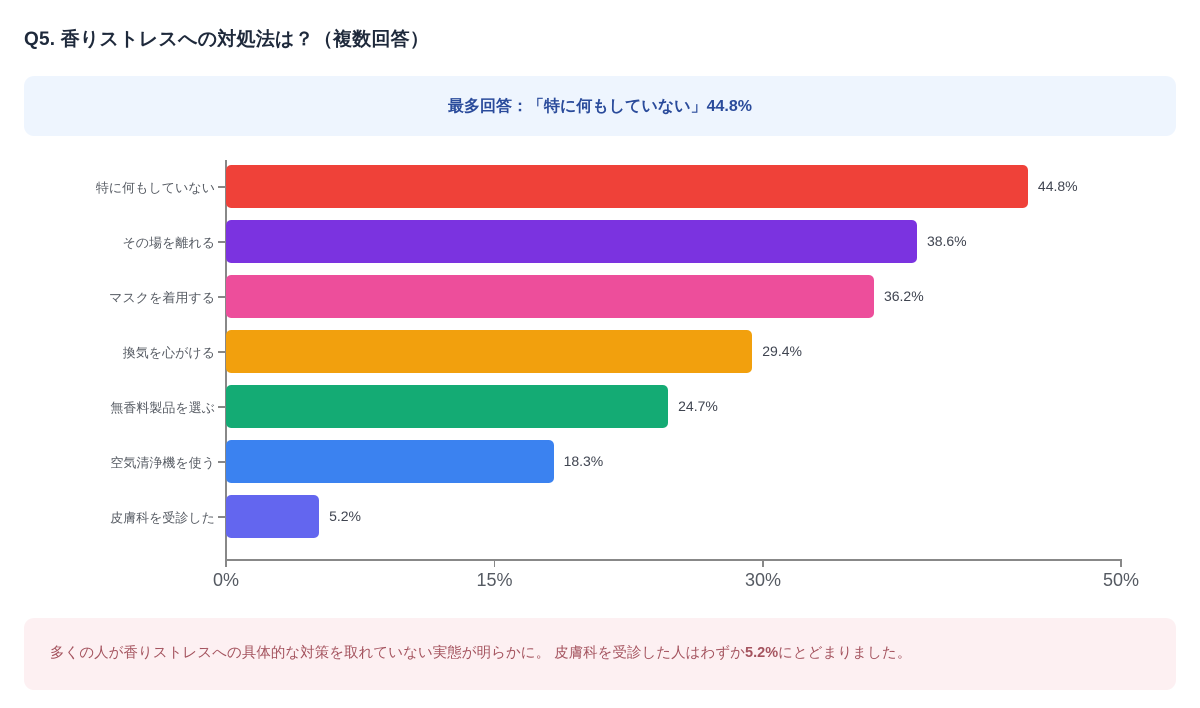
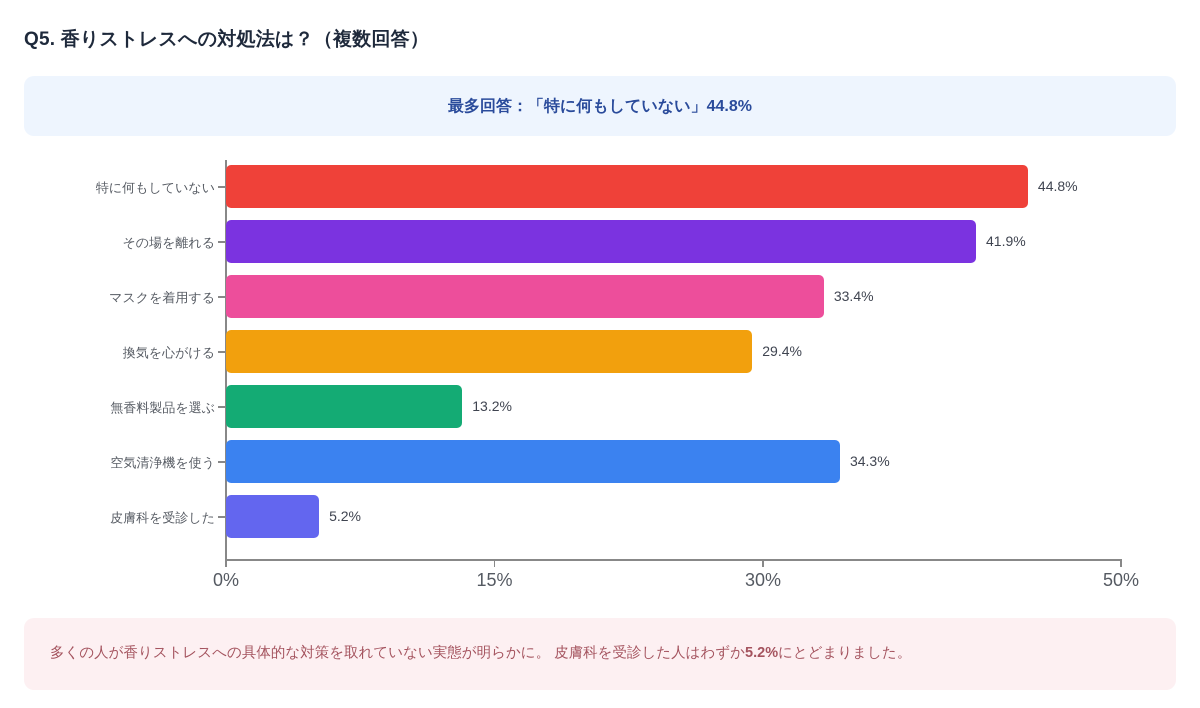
その場を離れる: 38.6% -> 41.9%
マスクを着用する: 36.2% -> 33.4%
無香料製品を選ぶ: 24.7% -> 13.2%
空気清浄機を使う: 18.3% -> 34.3%
